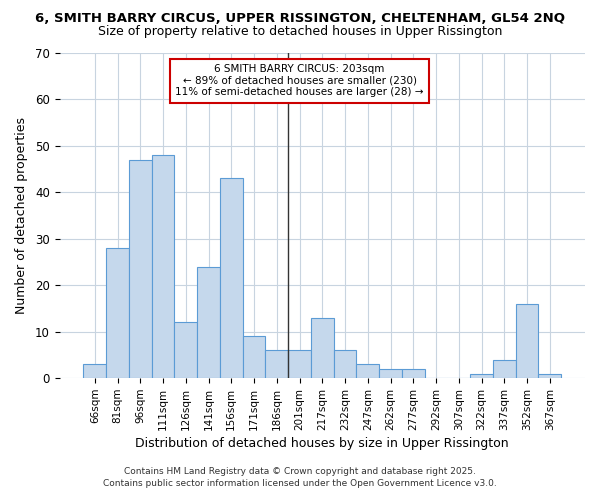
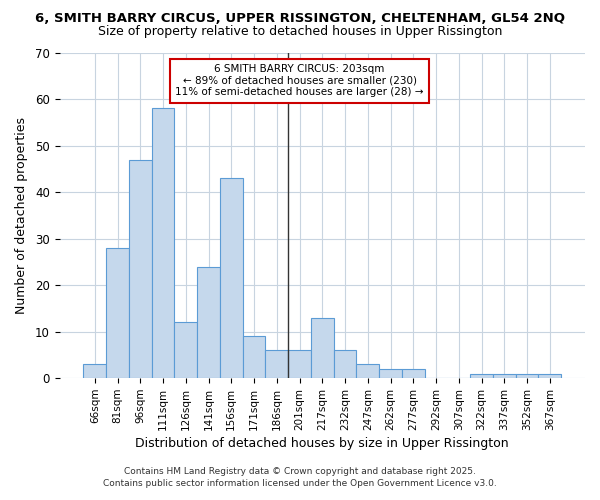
111sqm: 48 -> 58
337sqm: 4 -> 1
352sqm: 16 -> 1
